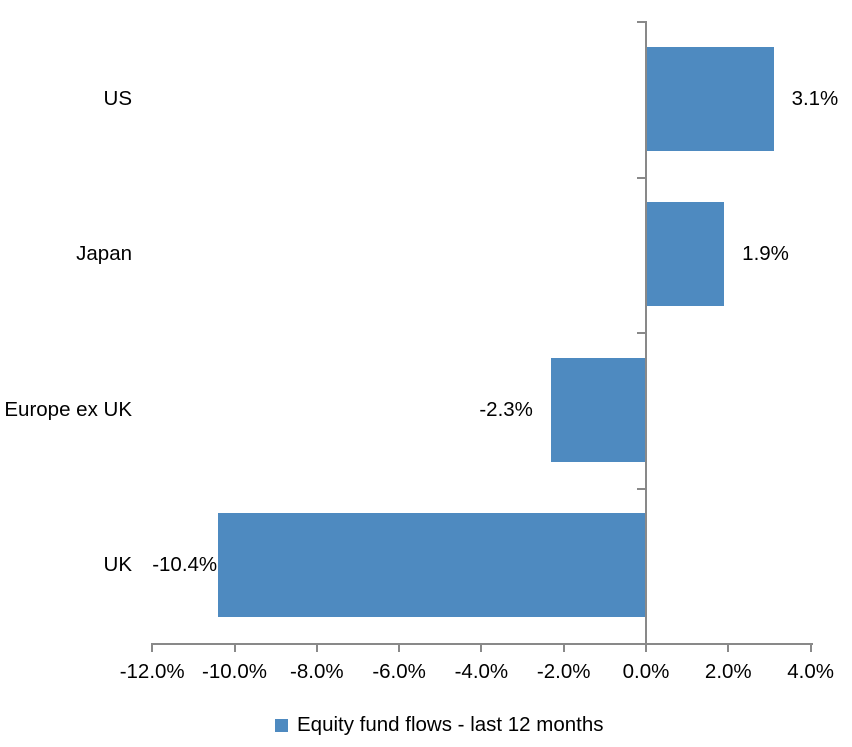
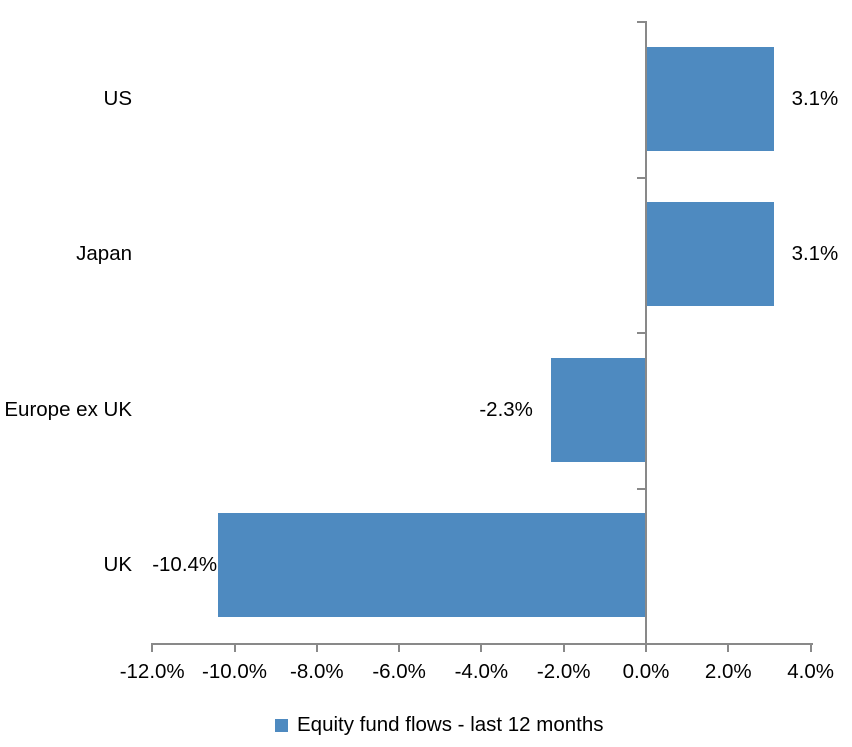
Japan: 1.9% -> 3.1%
